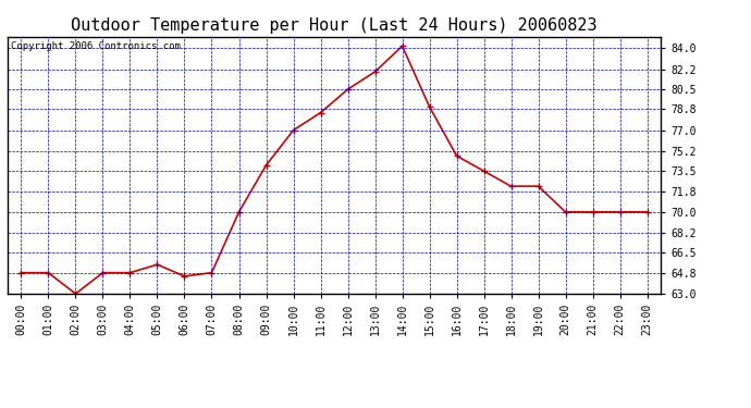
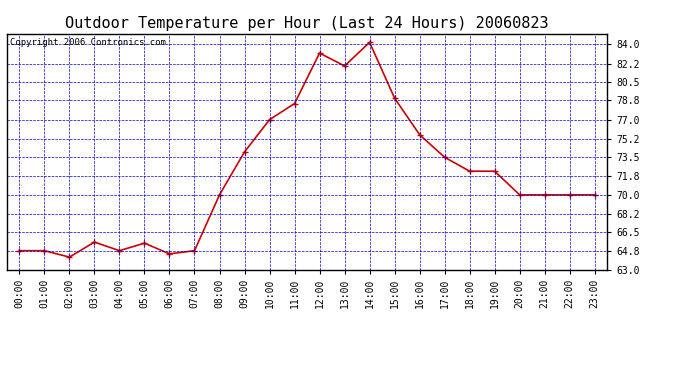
02:00: 63.0 -> 64.2
03:00: 64.8 -> 65.6
12:00: 80.5 -> 83.2
16:00: 74.8 -> 75.6
